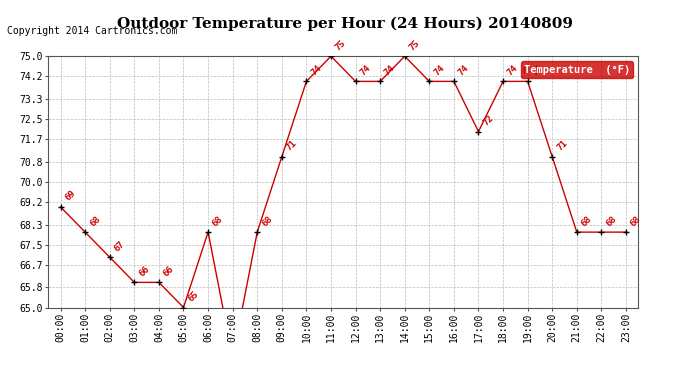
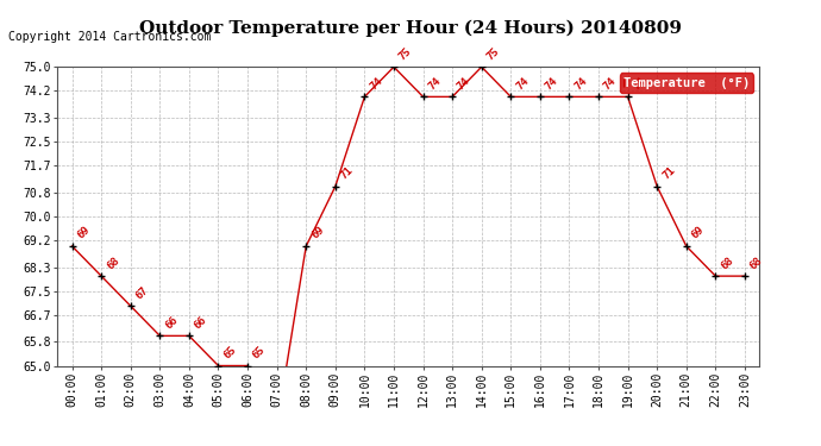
06:00: 68 -> 65
08:00: 68 -> 69
17:00: 72 -> 74
21:00: 68 -> 69
